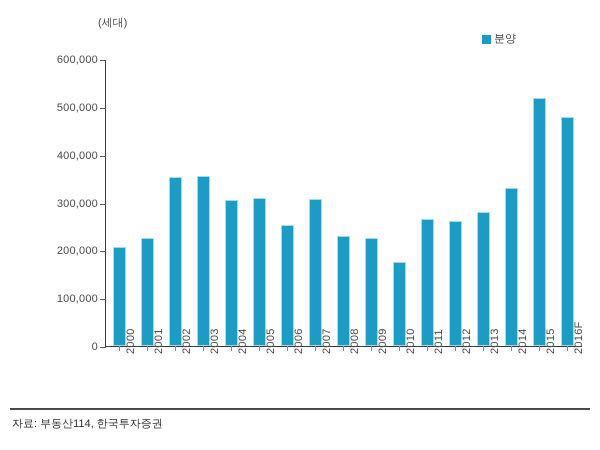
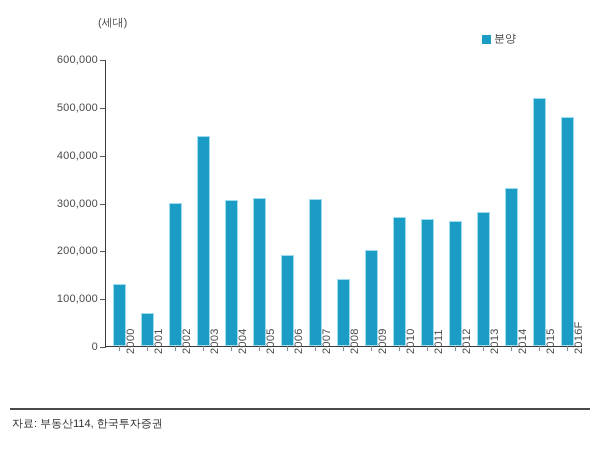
2000: 210000 -> 130000
2001: 220000 -> 70000
2002: 350000 -> 300000
2003: 360000 -> 440000
2006: 250000 -> 190000
2008: 230000 -> 140000
2009: 230000 -> 200000
2010: 180000 -> 270000
